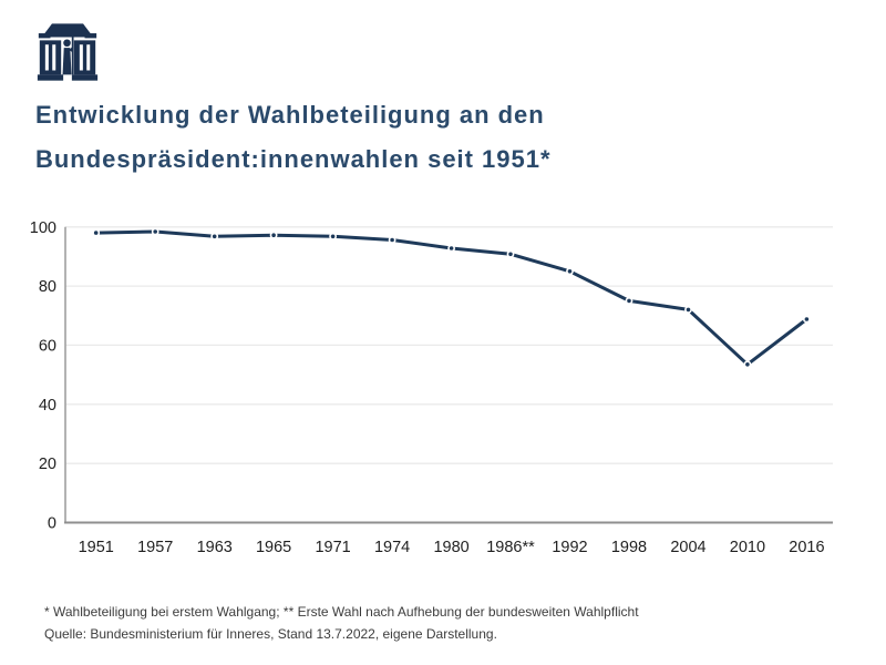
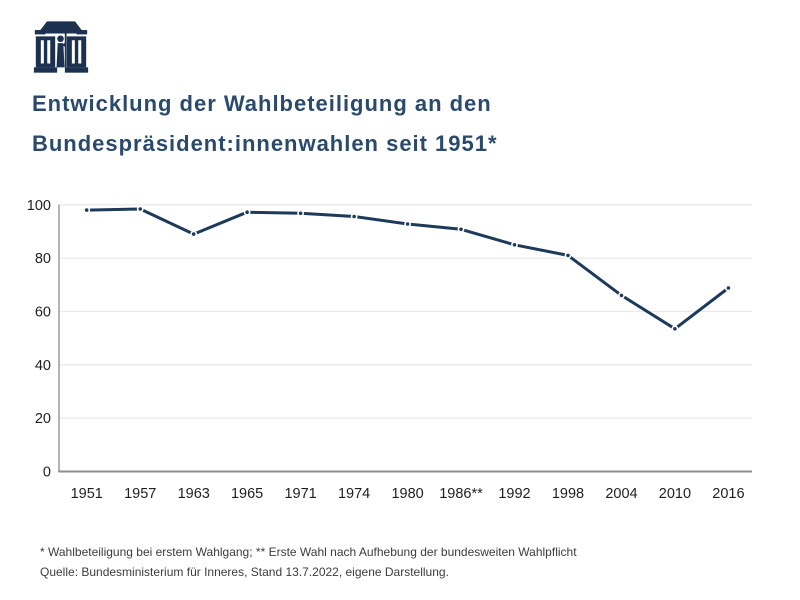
1963: 97 -> 89
1998: 75 -> 81
2004: 72 -> 66
